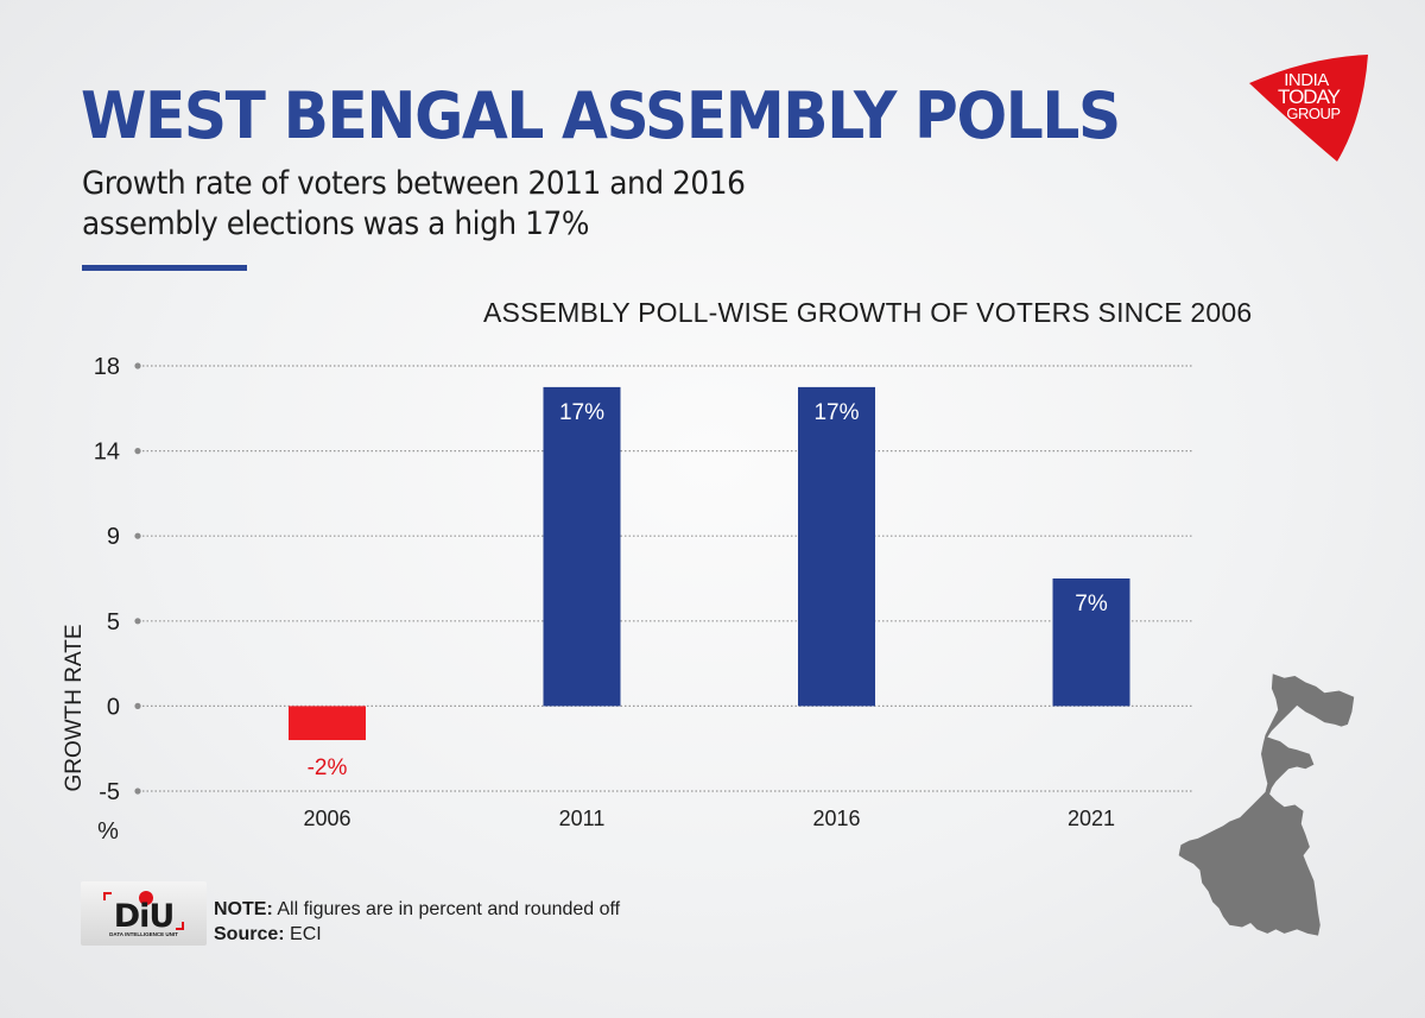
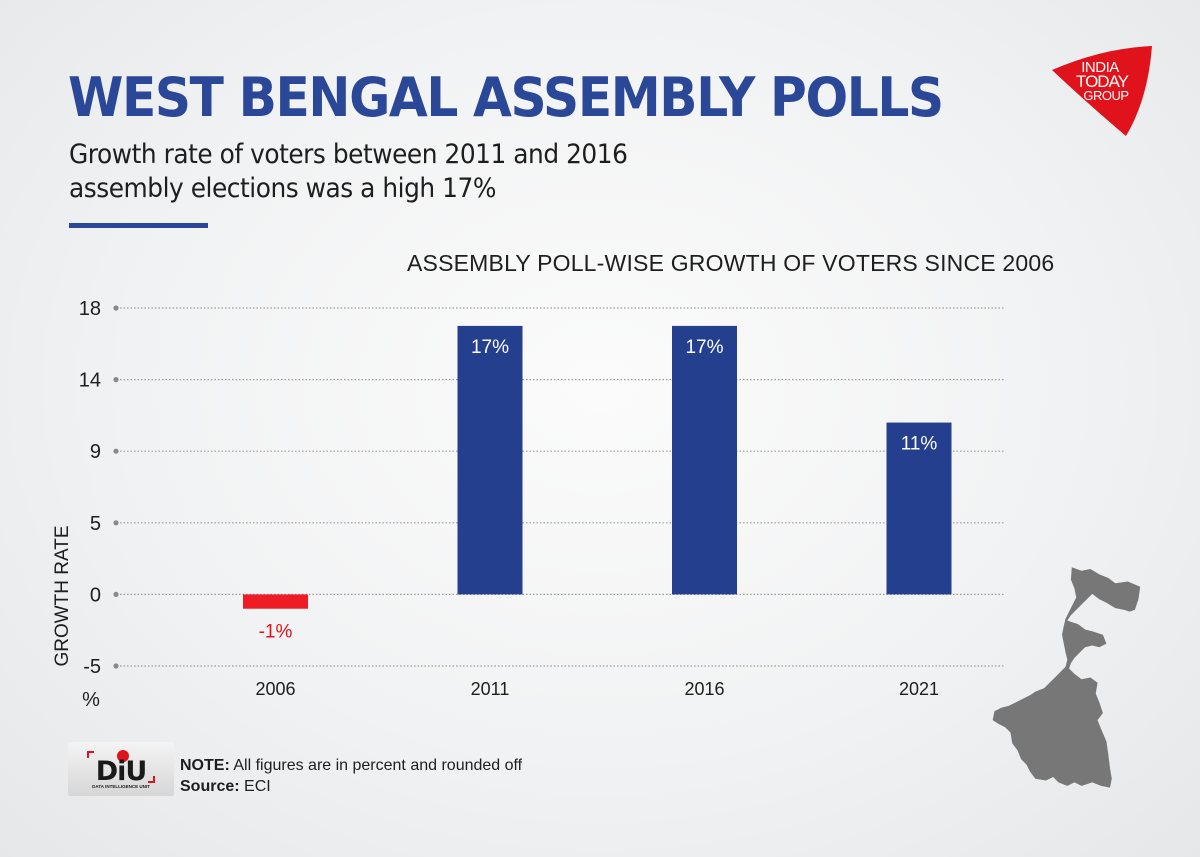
2006: -2% -> -1%
2021: 7% -> 11%
